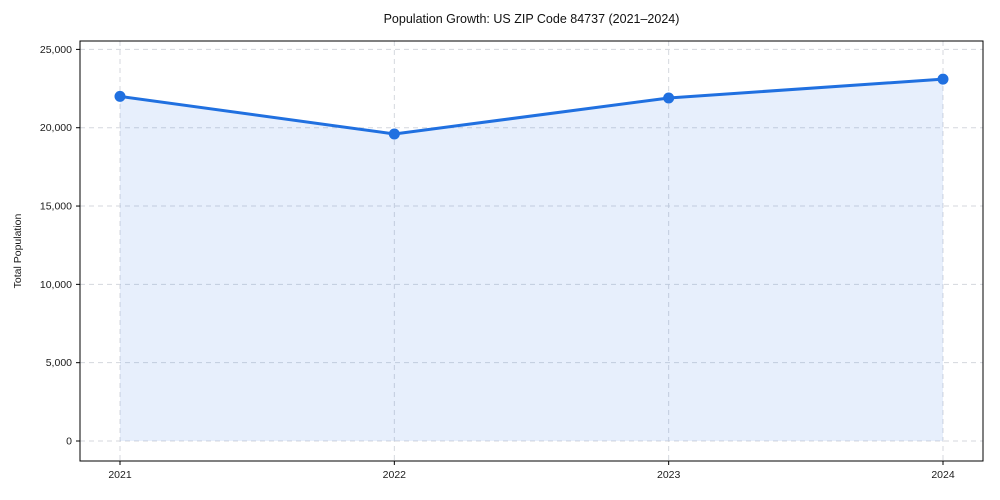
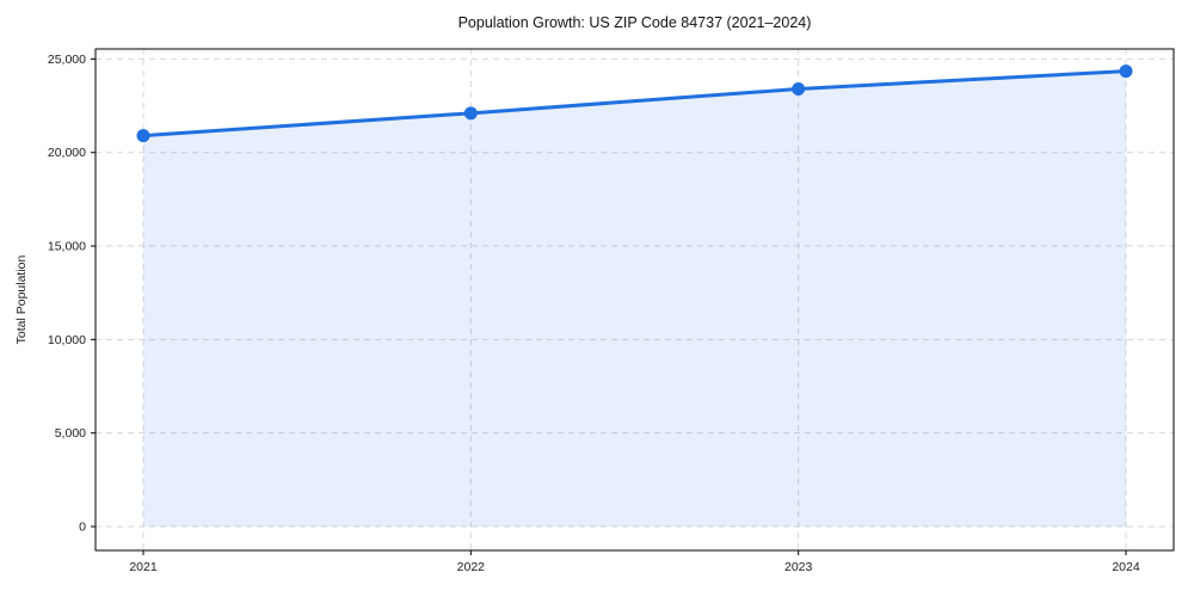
2021: 22000 -> 20900
2022: 19600 -> 22100
2023: 21900 -> 23400
2024: 23100 -> 24400
